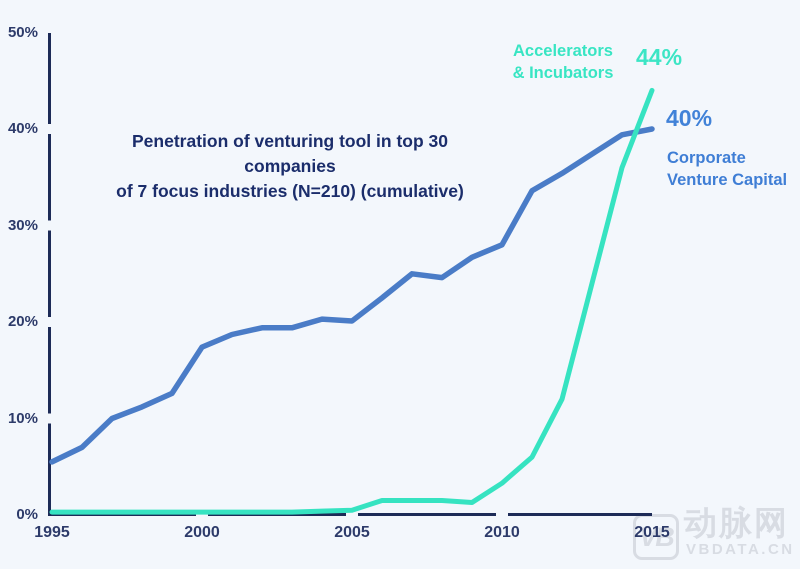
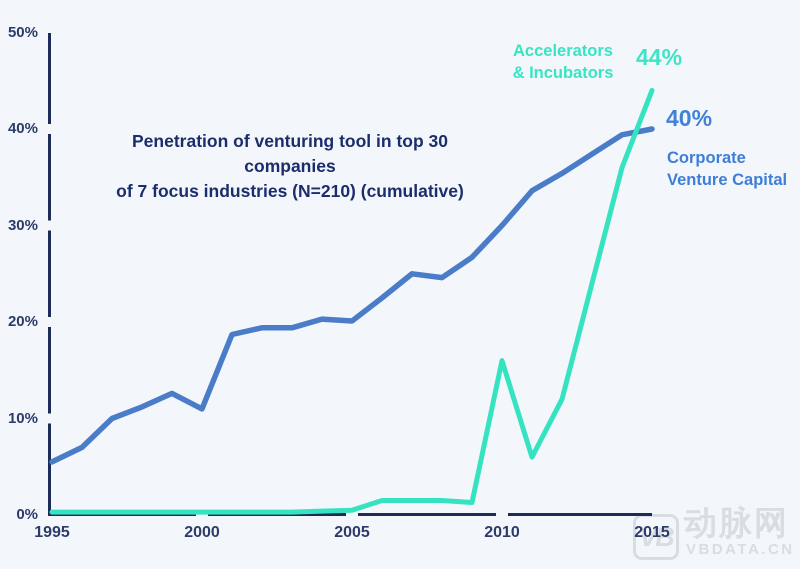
Corporate Venture Capital/2000: 17% -> 11%
Corporate Venture Capital/2010: 28% -> 30%
Accelerators & Incubators/2010: 3% -> 16%
